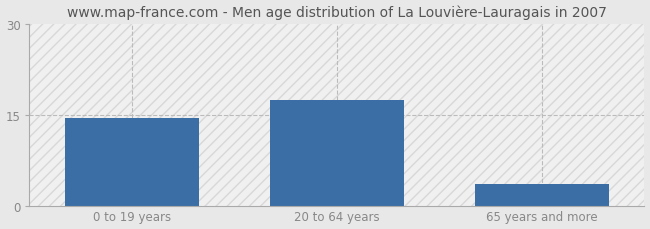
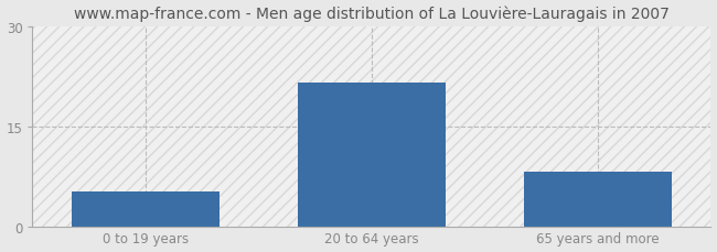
0 to 19 years: 14.5 -> 5.2
20 to 64 years: 17.5 -> 21.6
65 years and more: 3.5 -> 8.2
